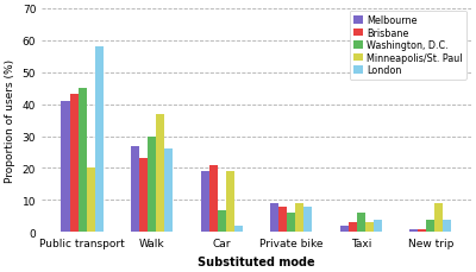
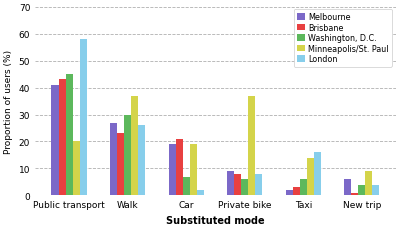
Minneapolis/St. Paul/Private bike: 9 -> 37
Minneapolis/St. Paul/Taxi: 3 -> 14
London/Taxi: 4 -> 16
Melbourne/New trip: 1 -> 6
